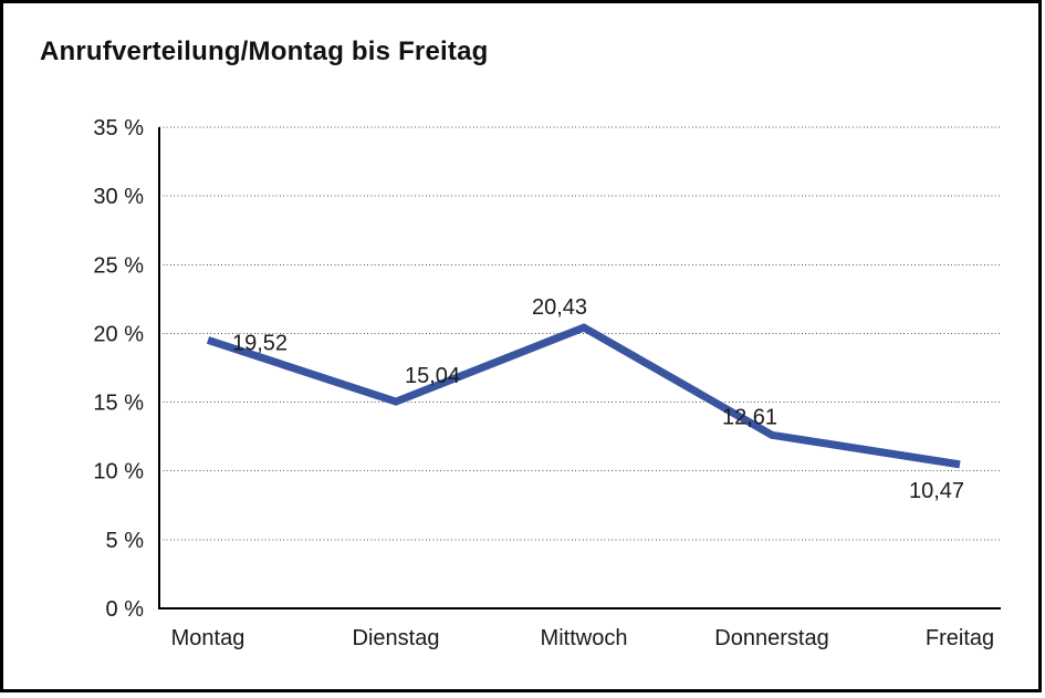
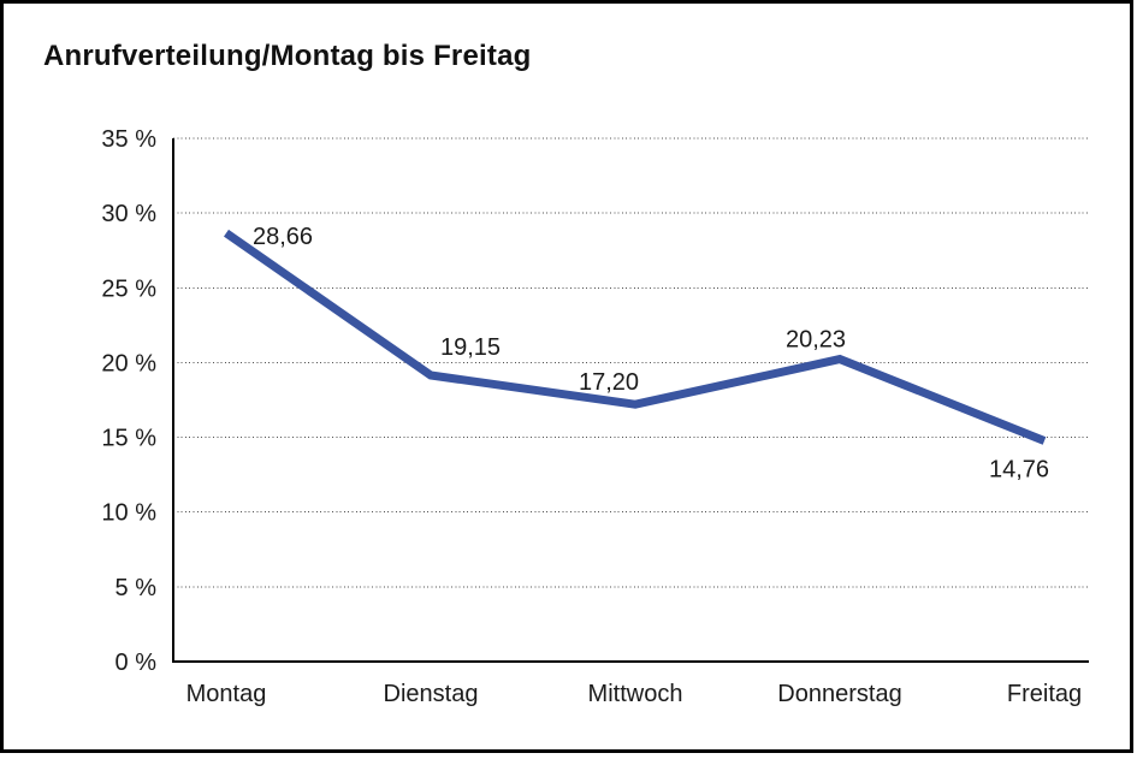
Montag: 19,52 -> 28,66
Dienstag: 15,04 -> 19,15
Mittwoch: 20,43 -> 17,20
Donnerstag: 12,61 -> 20,23
Freitag: 10,47 -> 14,76
